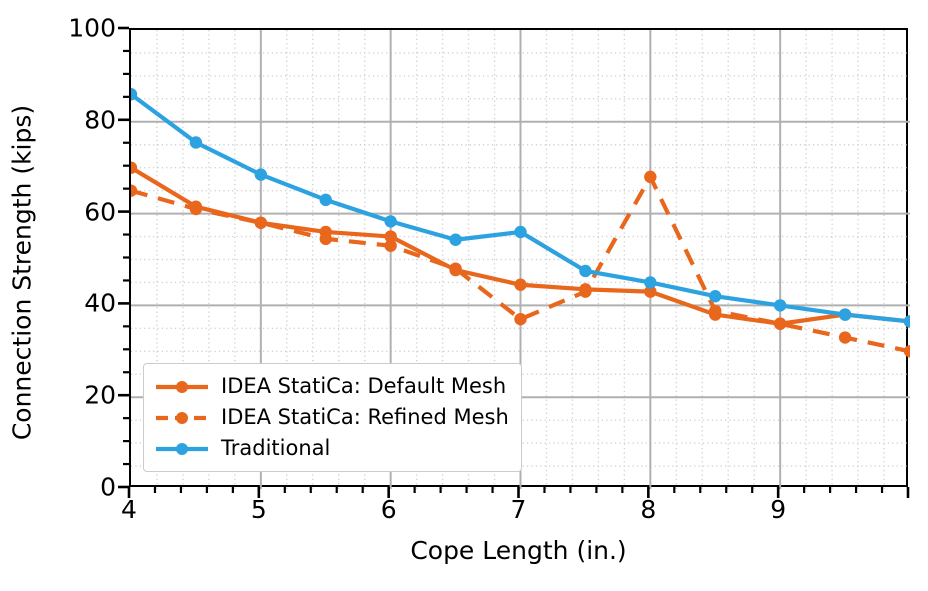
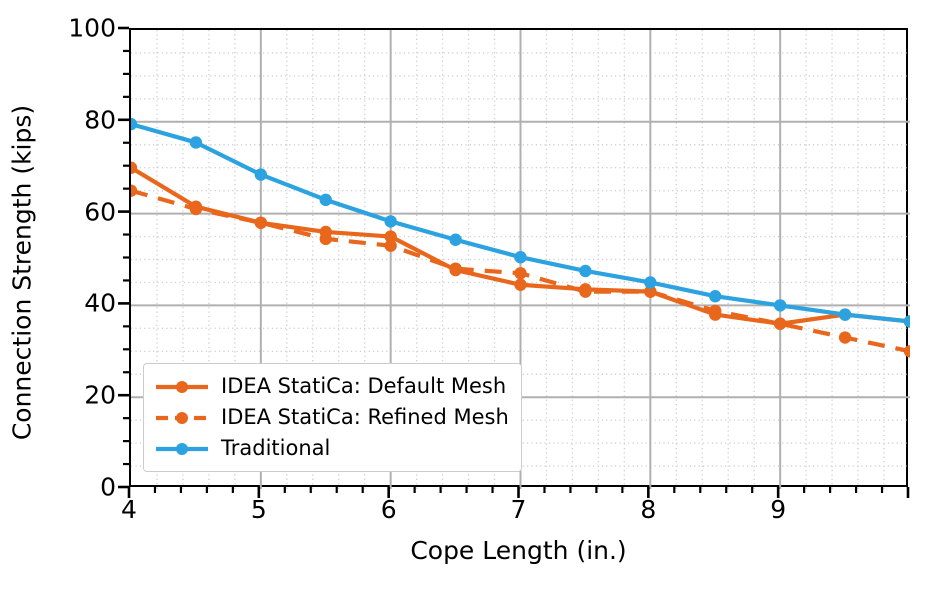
Traditional/4: 86 -> 80
IDEA StatiCa: Refined Mesh/7: 37 -> 47
Traditional/7: 56 -> 50
IDEA StatiCa: Refined Mesh/8: 68 -> 43
